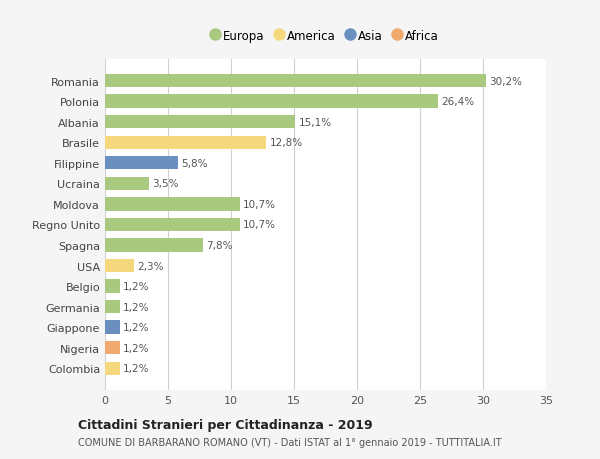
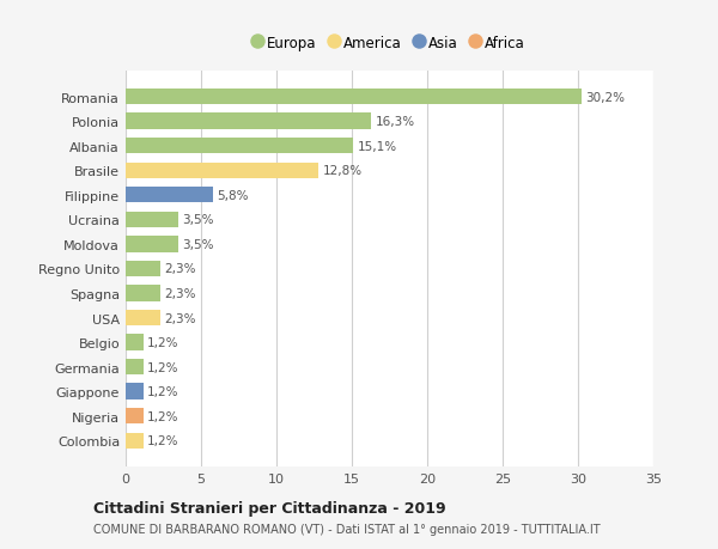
Polonia: 26,4% -> 16,3%
Moldova: 10,7% -> 3,5%
Regno Unito: 10,7% -> 2,3%
Spagna: 7,8% -> 2,3%
